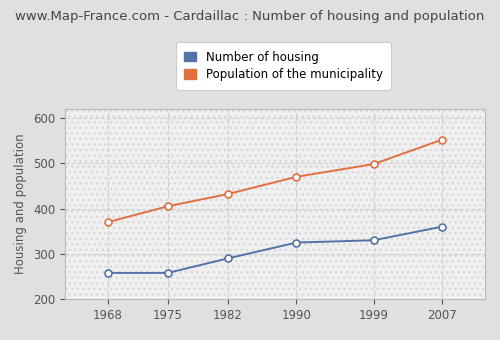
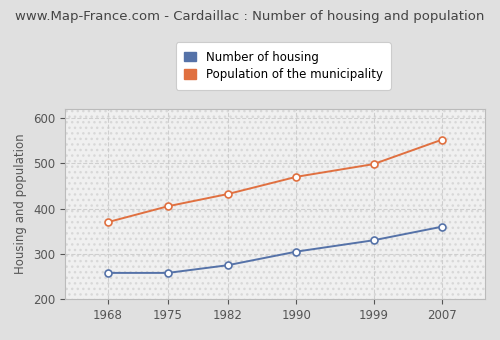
Number of housing/1982: 290 -> 275
Number of housing/1990: 325 -> 305
